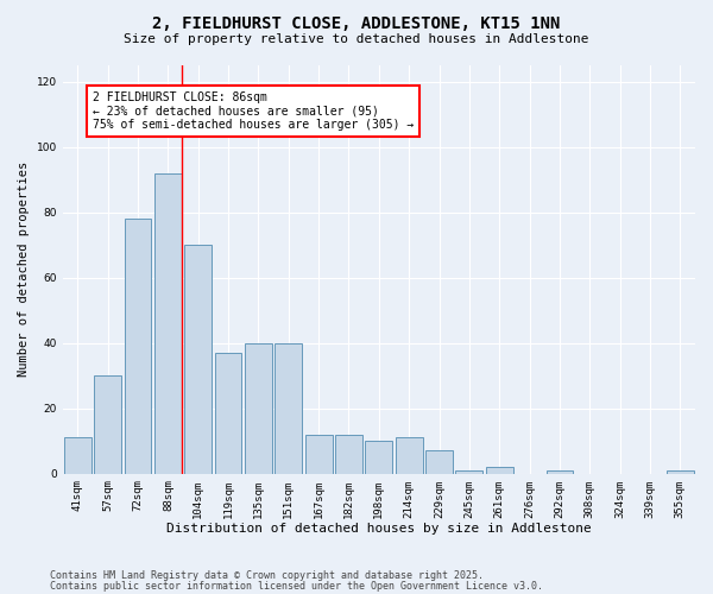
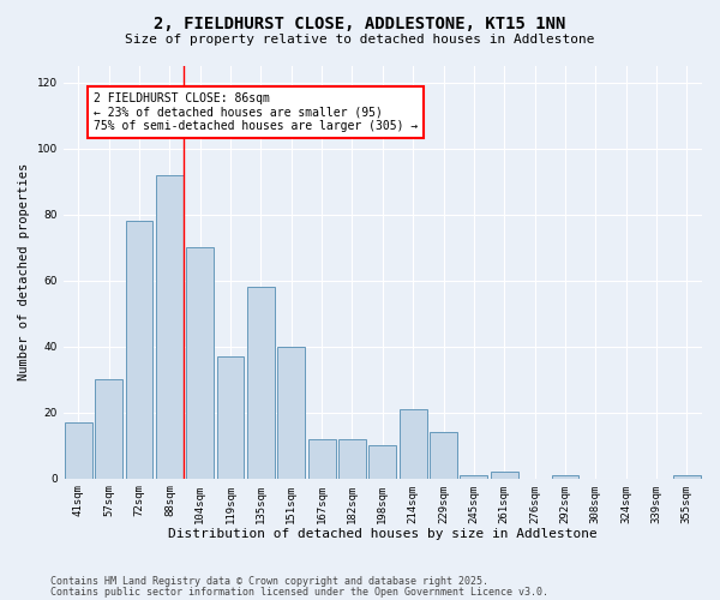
41sqm: 11 -> 17
135sqm: 40 -> 58
214sqm: 11 -> 21
229sqm: 7 -> 14
